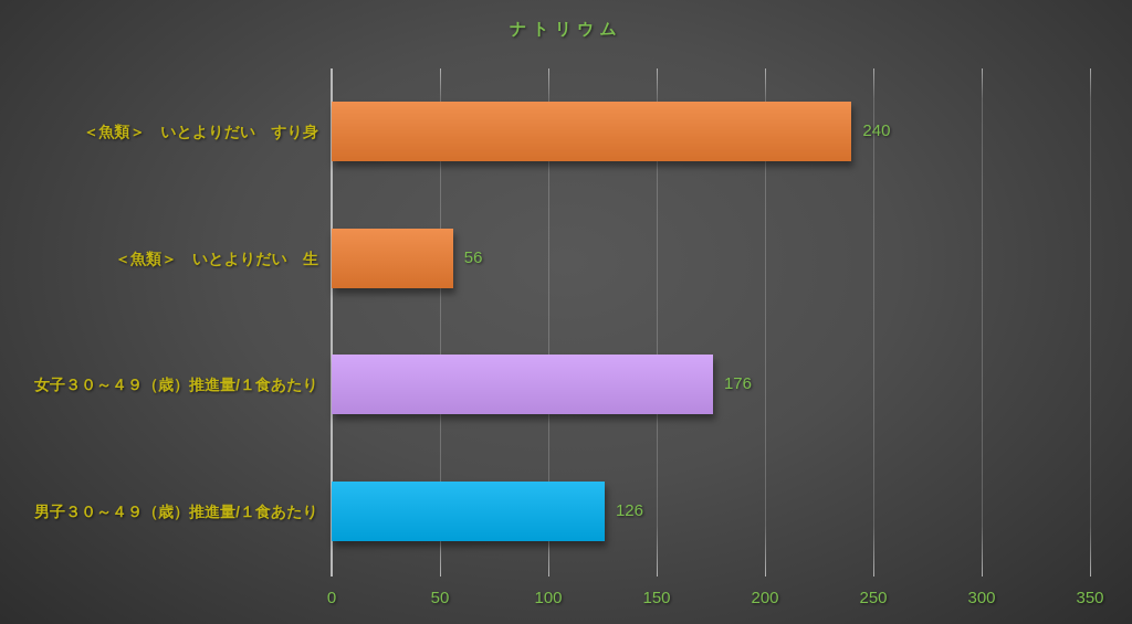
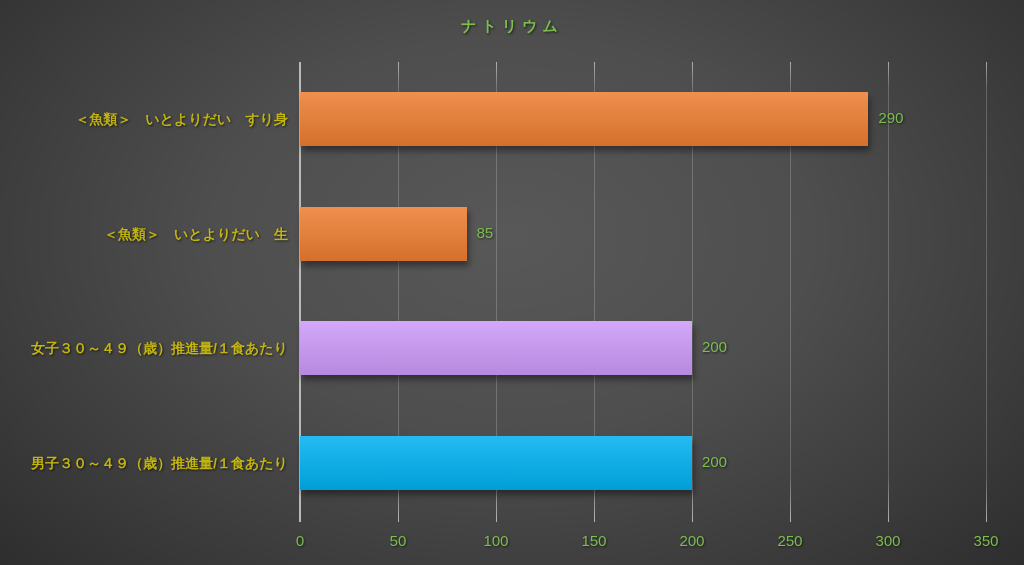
＜魚類＞ いとよりだい すり身: 240 -> 290
＜魚類＞ いとよりだい 生: 56 -> 85
女子３０～４９（歳）推進量/１食あたり: 176 -> 200
男子３０～４９（歳）推進量/１食あたり: 126 -> 200
